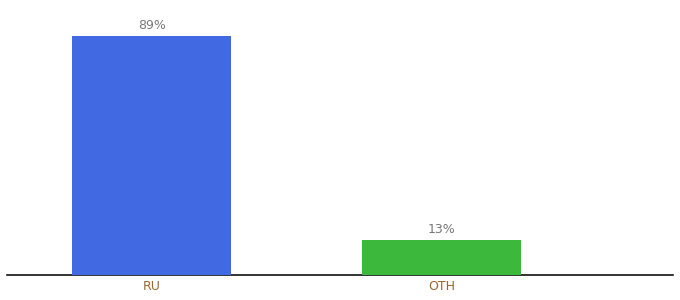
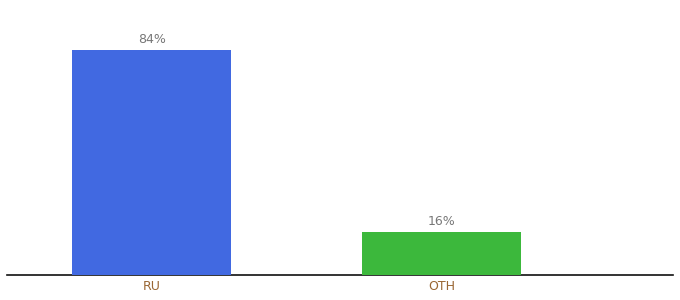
RU: 89% -> 84%
OTH: 13% -> 16%
